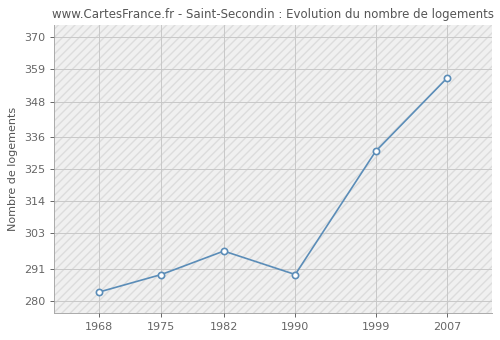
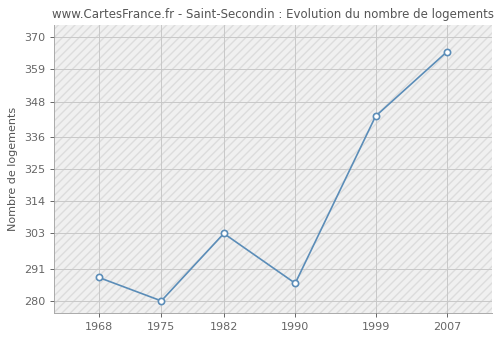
1968: 283 -> 288
1975: 289 -> 280
1982: 297 -> 303
1990: 289 -> 286
1999: 331 -> 343
2007: 356 -> 365
